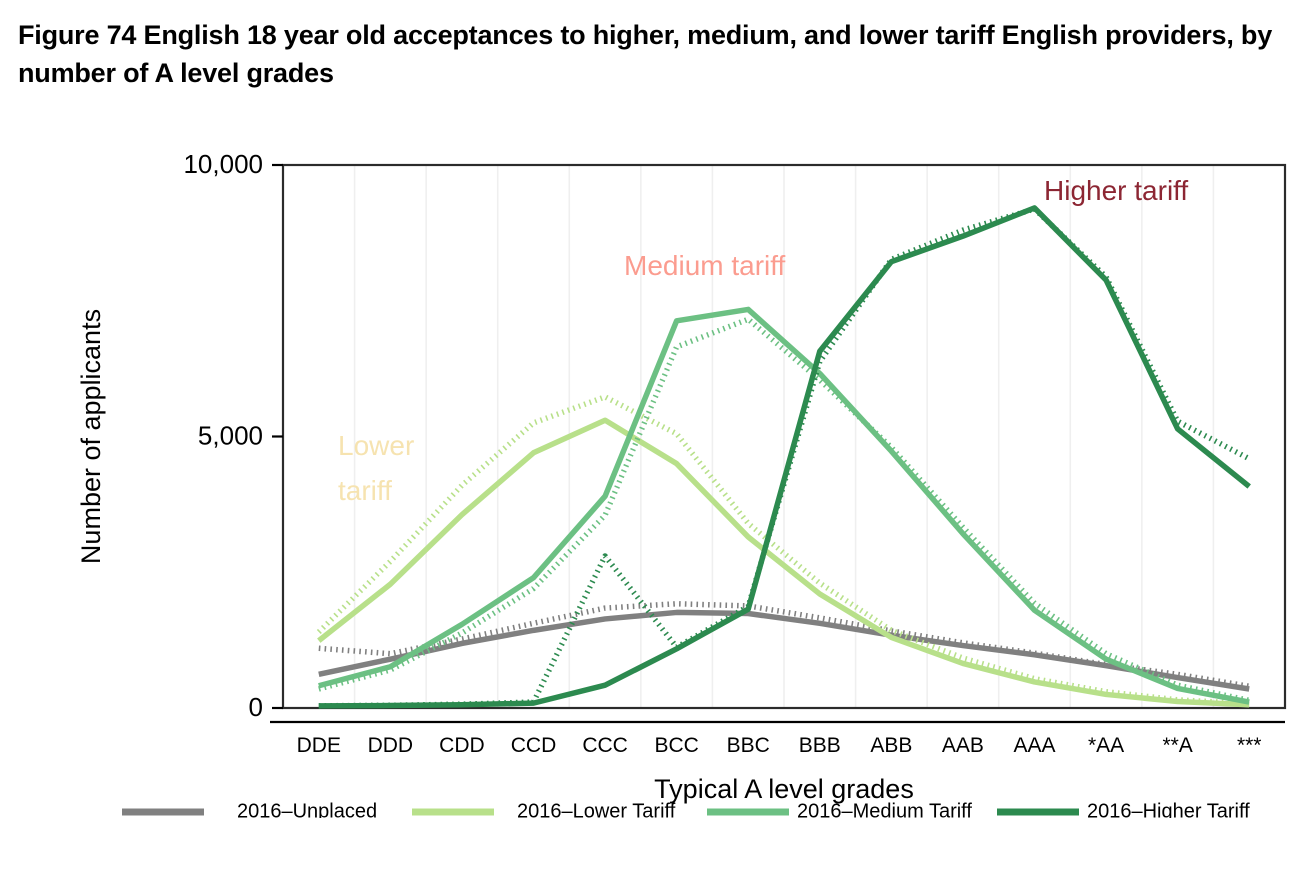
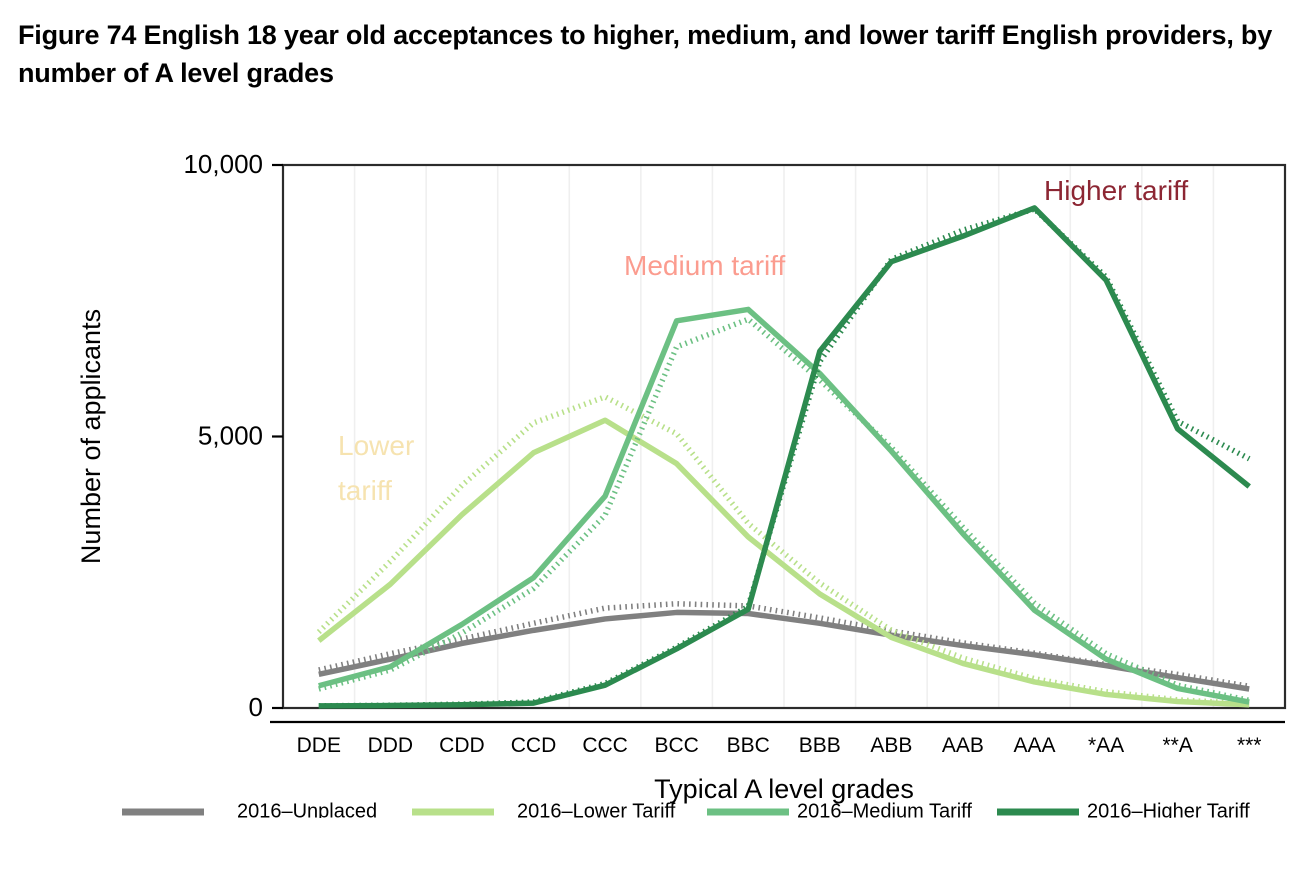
2015–Unplaced/DDE: 1100 -> 700
2015–Higher Tariff/CCC: 2800 -> 400
